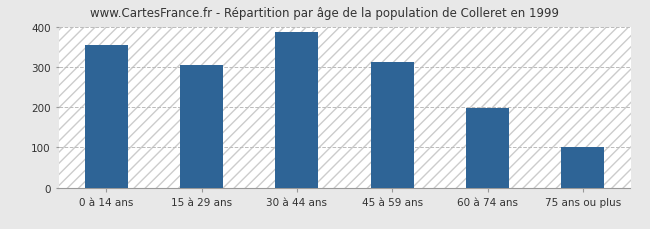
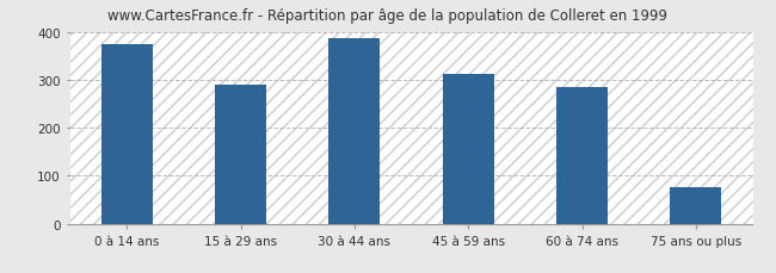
0 à 14 ans: 355 -> 375
15 à 29 ans: 304 -> 290
60 à 74 ans: 199 -> 285
75 ans ou plus: 101 -> 75
